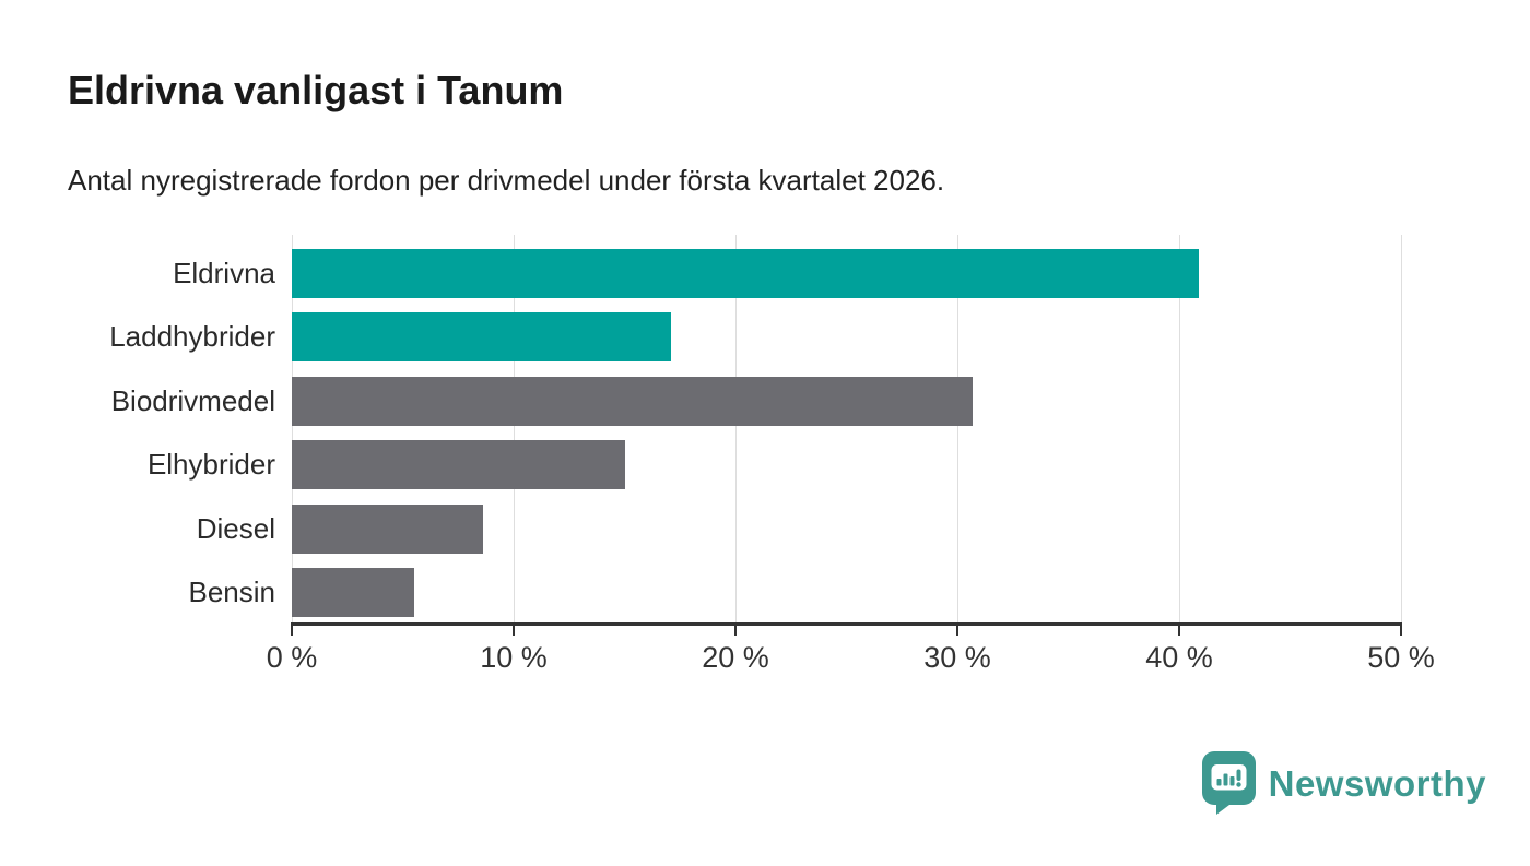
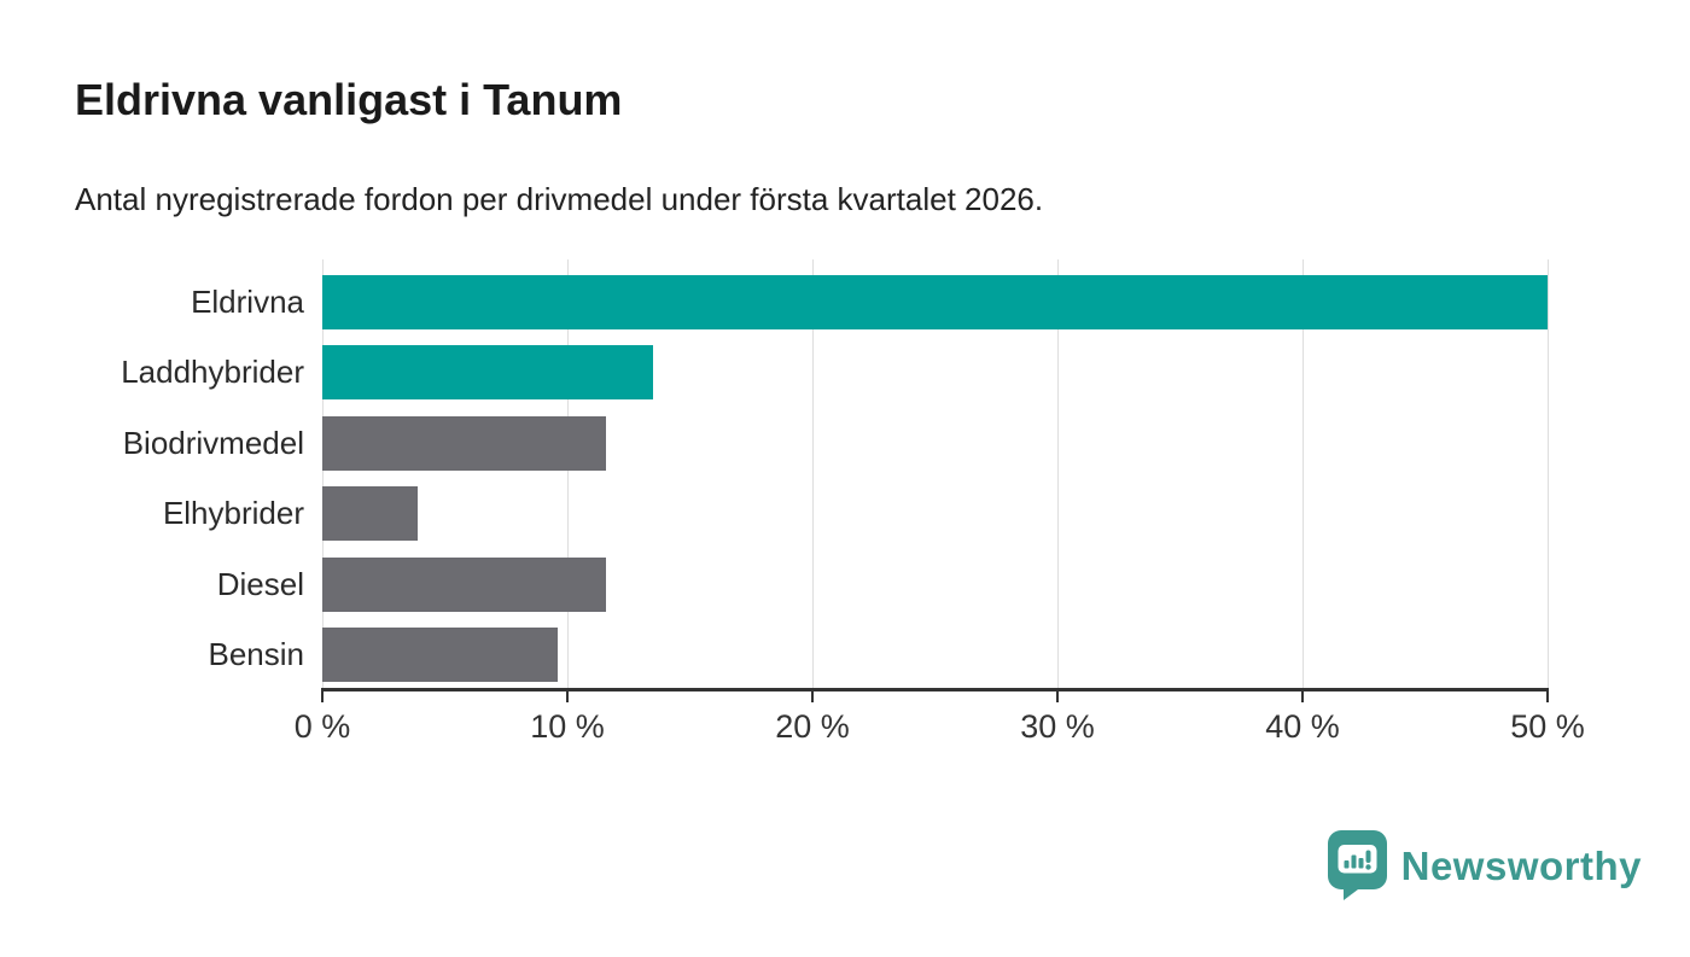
Eldrivna: 40.9% -> 50.0%
Laddhybrider: 17.1% -> 13.5%
Biodrivmedel: 30.7% -> 11.6%
Elhybrider: 15.0% -> 3.9%
Diesel: 8.6% -> 11.6%
Bensin: 5.5% -> 9.6%
